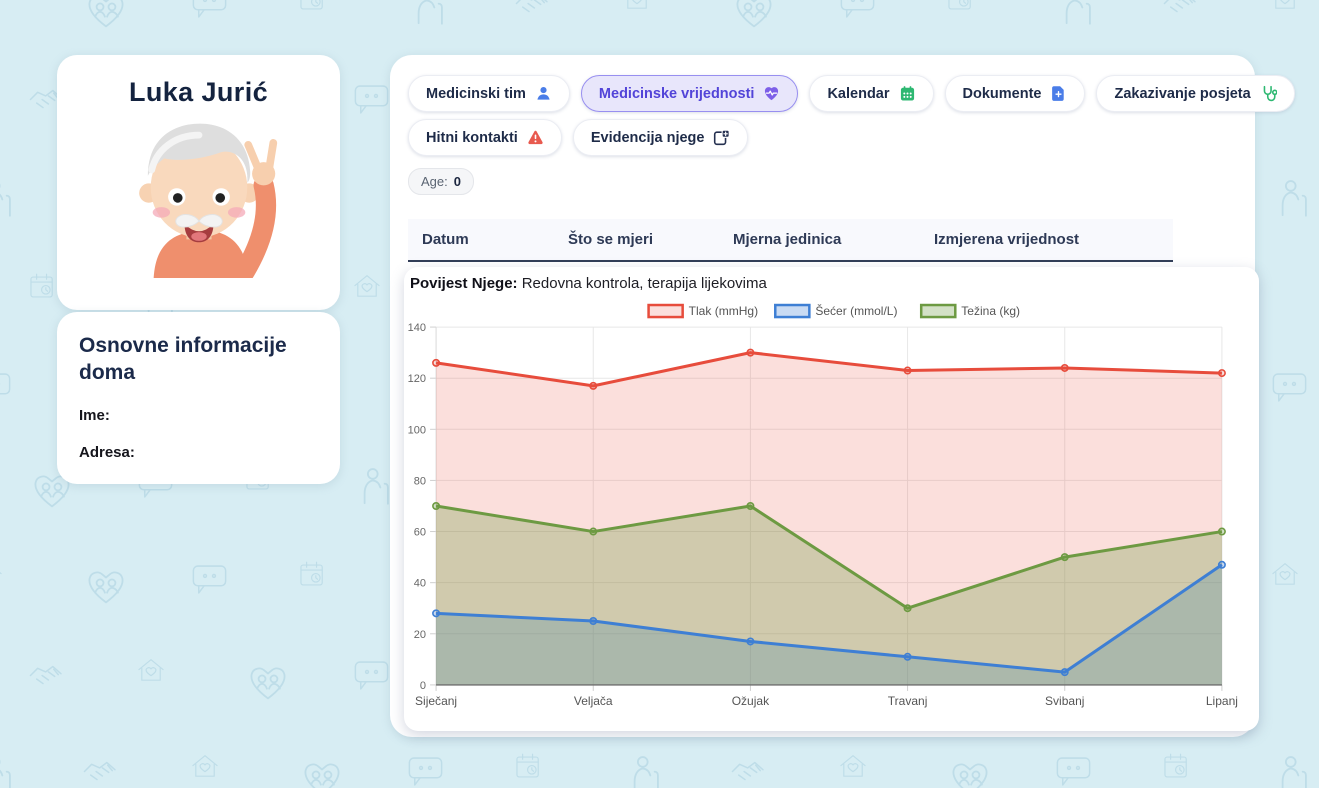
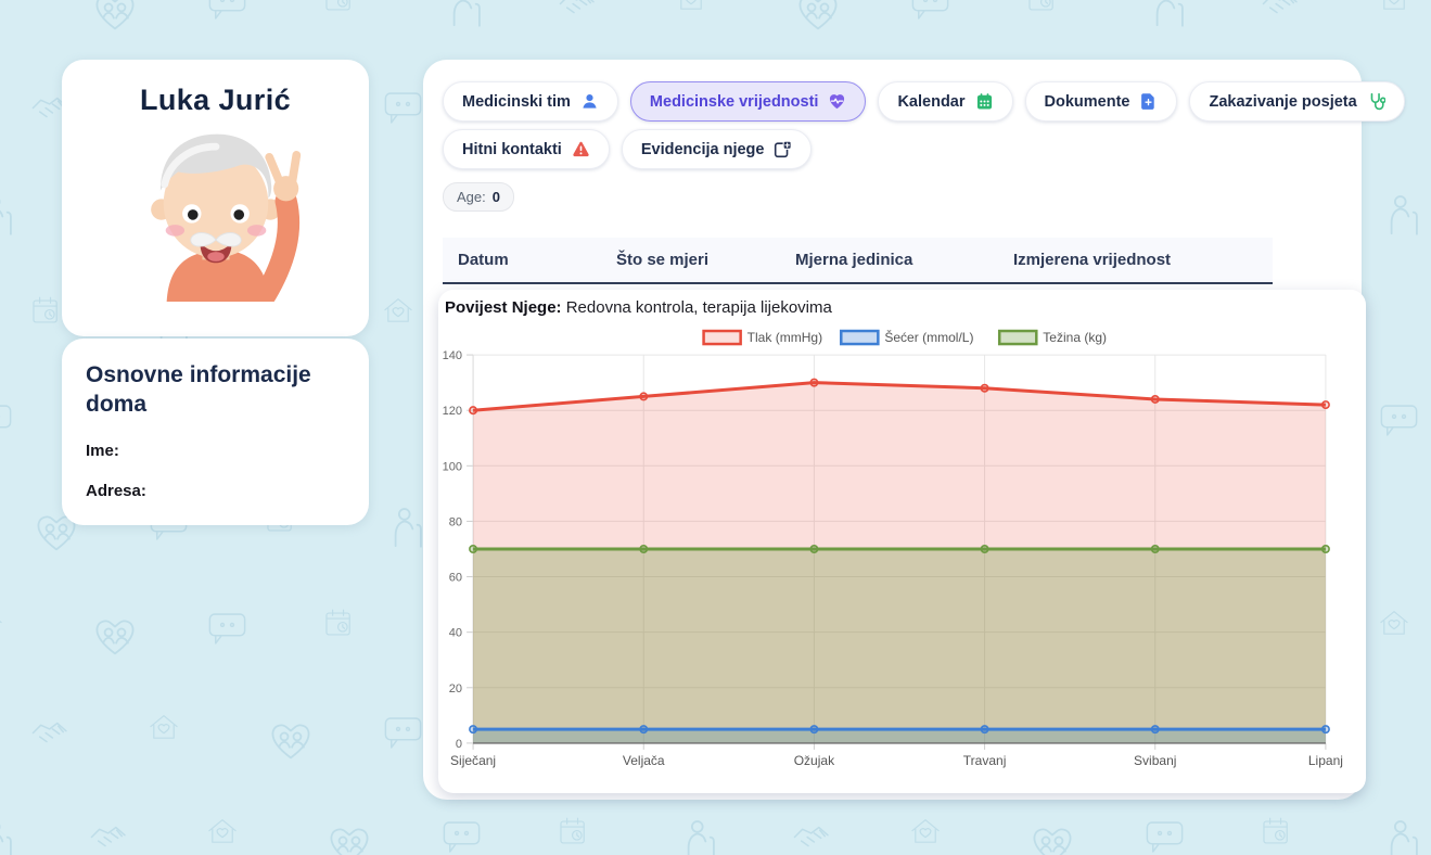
Tlak (mmHg)/Siječanj: 126 -> 120
Šećer (mmol/L)/Siječanj: 28 -> 5
Tlak (mmHg)/Veljača: 117 -> 125
Šećer (mmol/L)/Veljača: 25 -> 5
Težina (kg)/Veljača: 60 -> 70
Šećer (mmol/L)/Ožujak: 17 -> 5
Tlak (mmHg)/Travanj: 123 -> 128
Šećer (mmol/L)/Travanj: 11 -> 5
Težina (kg)/Travanj: 30 -> 70
Težina (kg)/Svibanj: 50 -> 70
Šećer (mmol/L)/Lipanj: 47 -> 5
Težina (kg)/Lipanj: 60 -> 70
